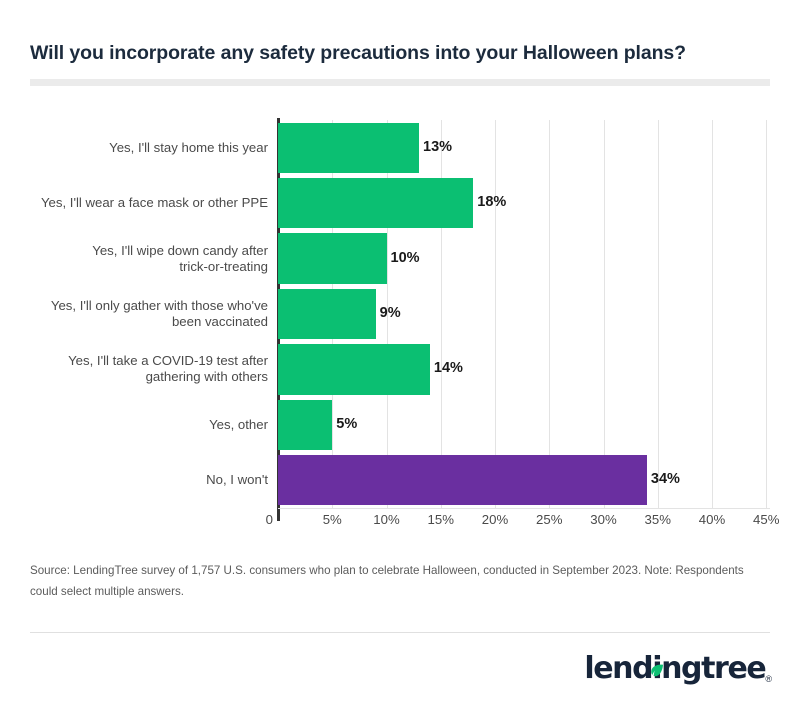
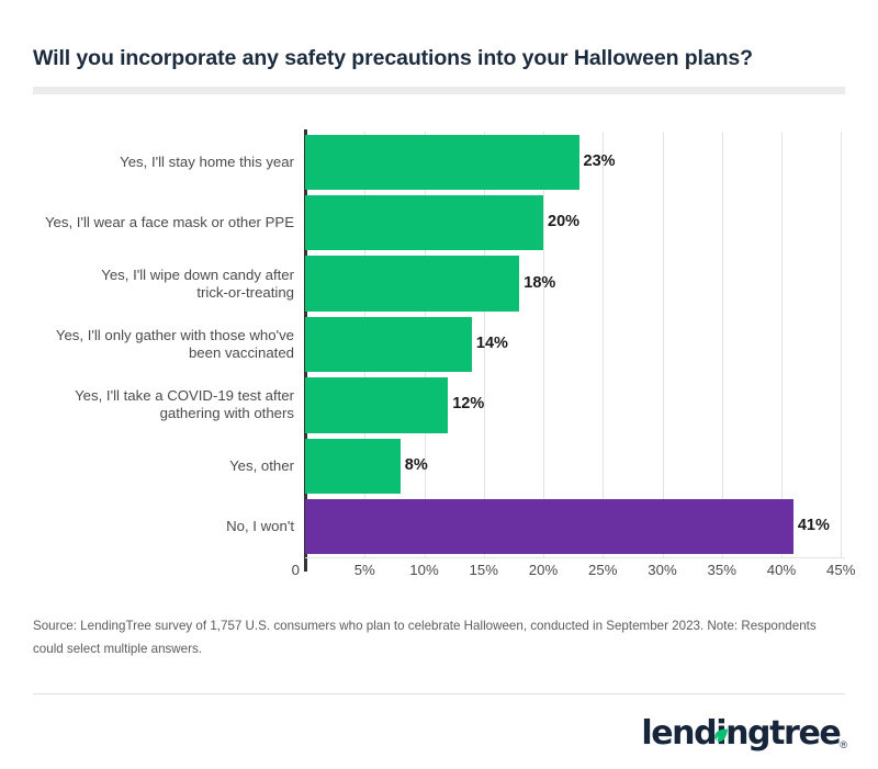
Yes, I'll stay home this year: 13% -> 23%
Yes, I'll wear a face mask or other PPE: 18% -> 20%
Yes, I'll wipe down candy after trick-or-treating: 10% -> 18%
Yes, I'll only gather with those who've been vaccinated: 9% -> 14%
Yes, I'll take a COVID-19 test after gathering with others: 14% -> 12%
Yes, other: 5% -> 8%
No, I won't: 34% -> 41%
